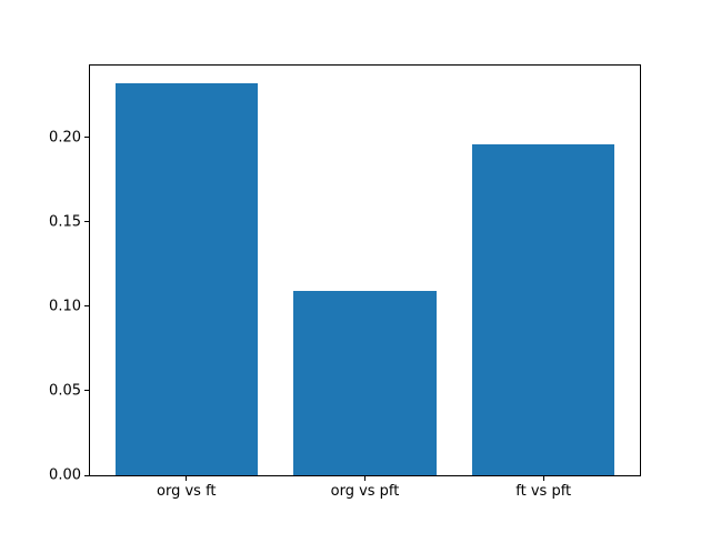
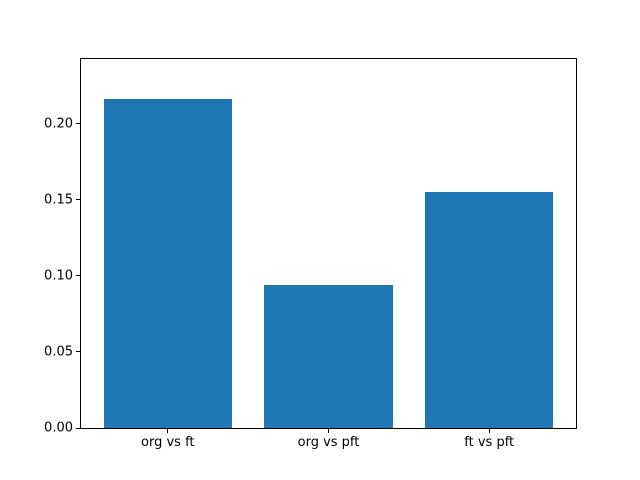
org vs ft: 0.232 -> 0.216
org vs pft: 0.109 -> 0.094
ft vs pft: 0.196 -> 0.155
